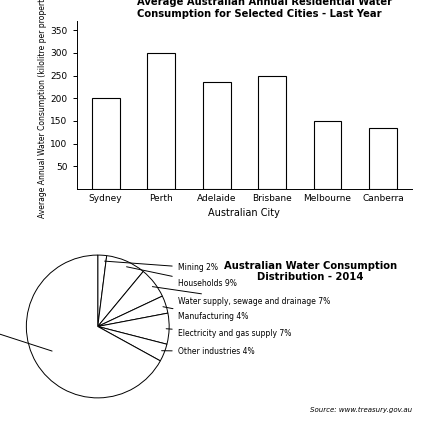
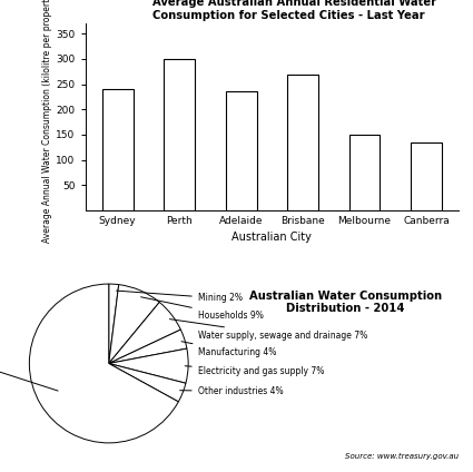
Sydney: 200 -> 240
Brisbane: 250 -> 270
